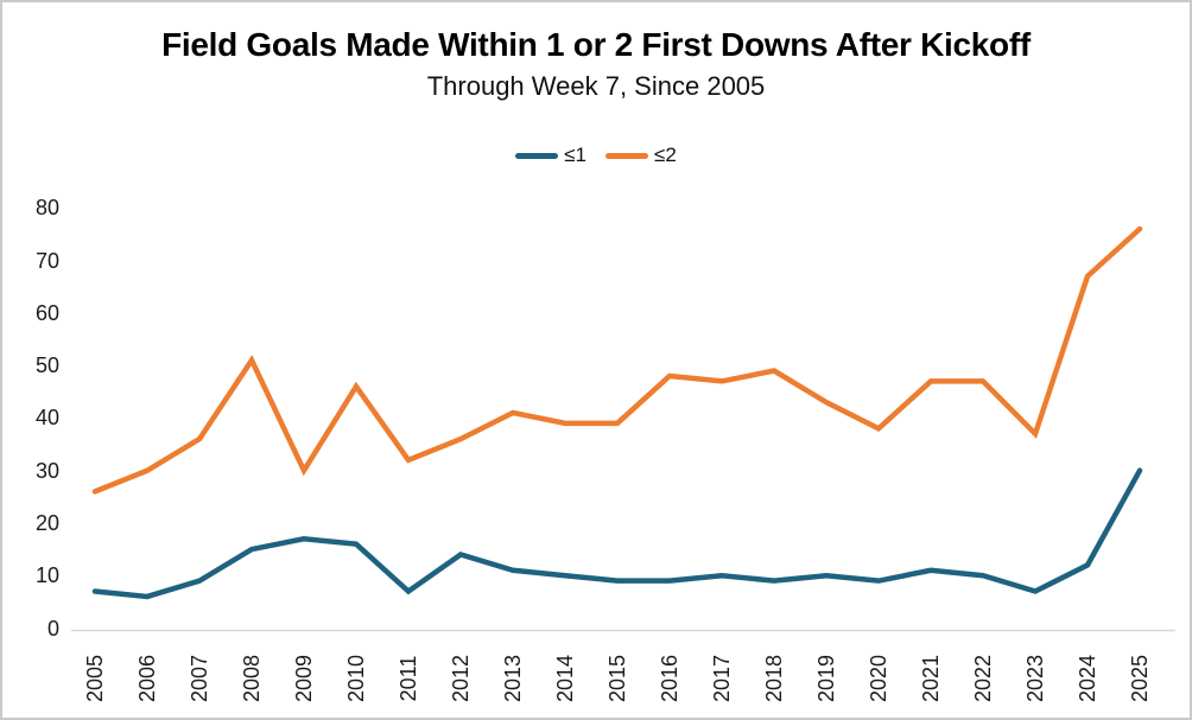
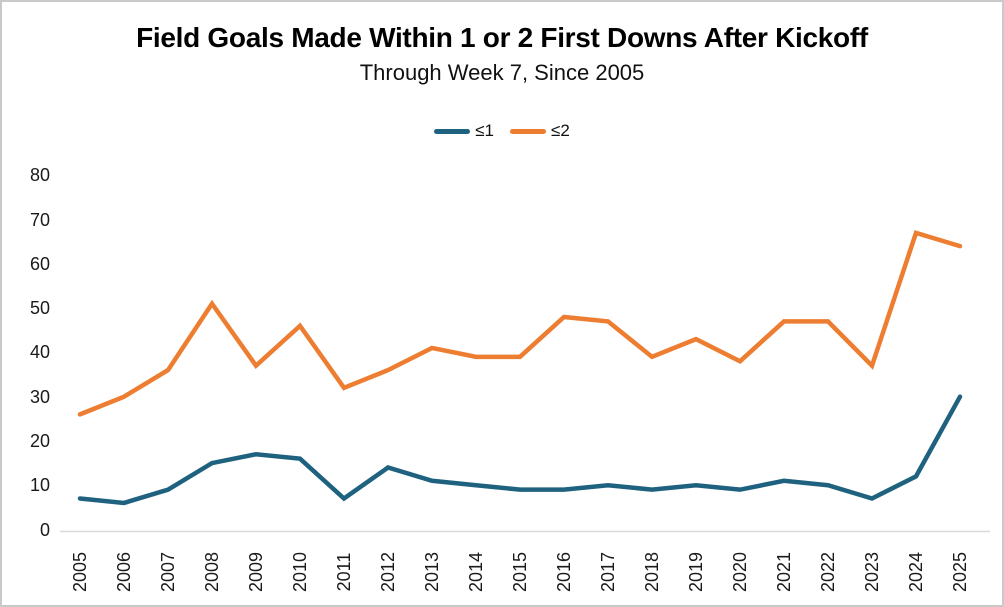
≤2/2009: 30 -> 37
≤2/2018: 49 -> 39
≤2/2025: 76 -> 64
